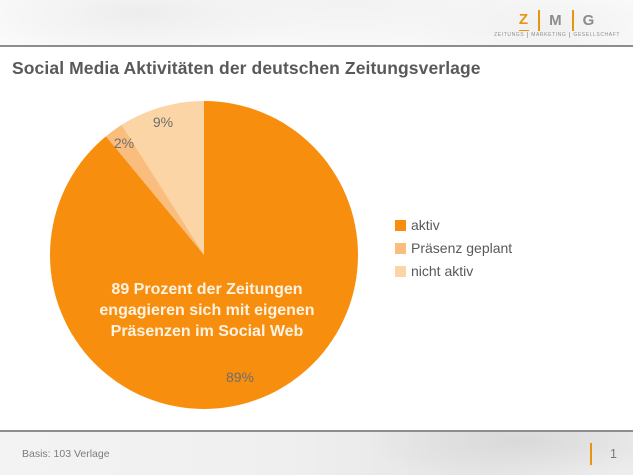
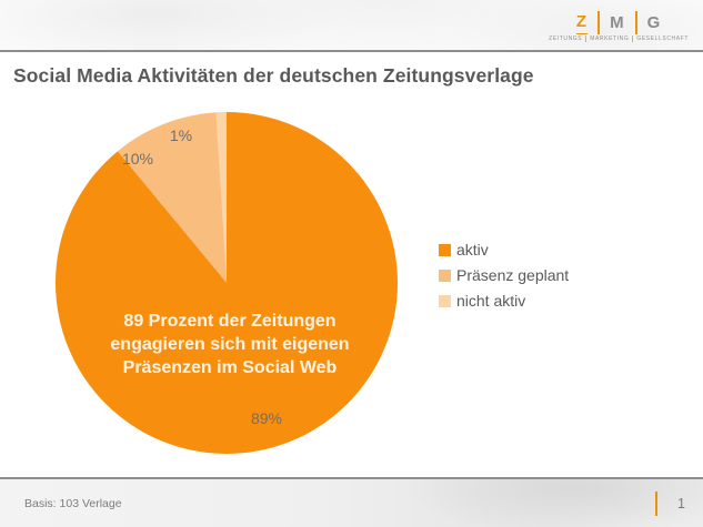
Präsenz geplant: 2% -> 10%
nicht aktiv: 9% -> 1%
